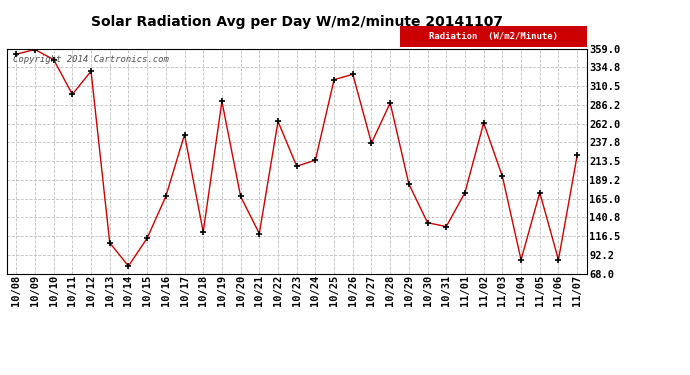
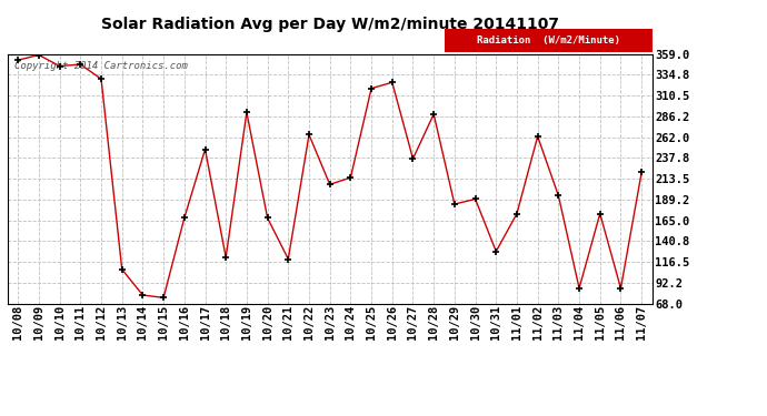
10/11: 300 -> 347
10/15: 114 -> 75
10/30: 134 -> 190
